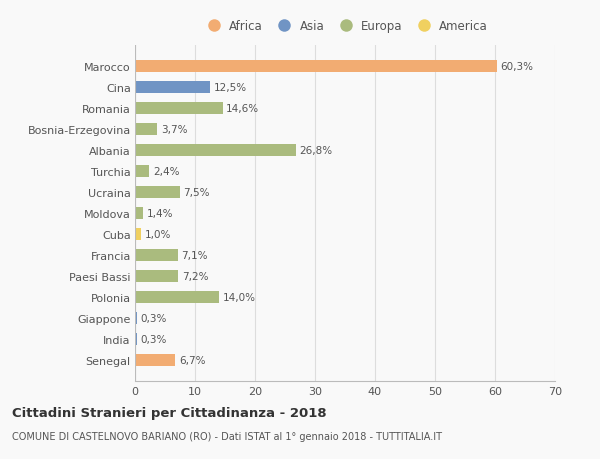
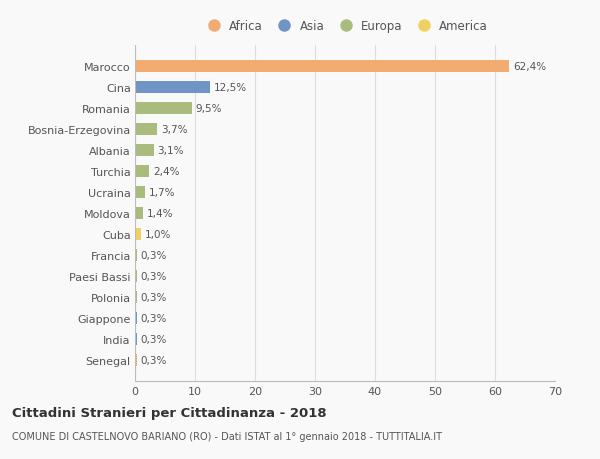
Marocco: 60,3% -> 62,4%
Romania: 14,6% -> 9,5%
Albania: 26,8% -> 3,1%
Ucraina: 7,5% -> 1,7%
Francia: 7,1% -> 0,3%
Paesi Bassi: 7,2% -> 0,3%
Polonia: 14,0% -> 0,3%
Senegal: 6,7% -> 0,3%
